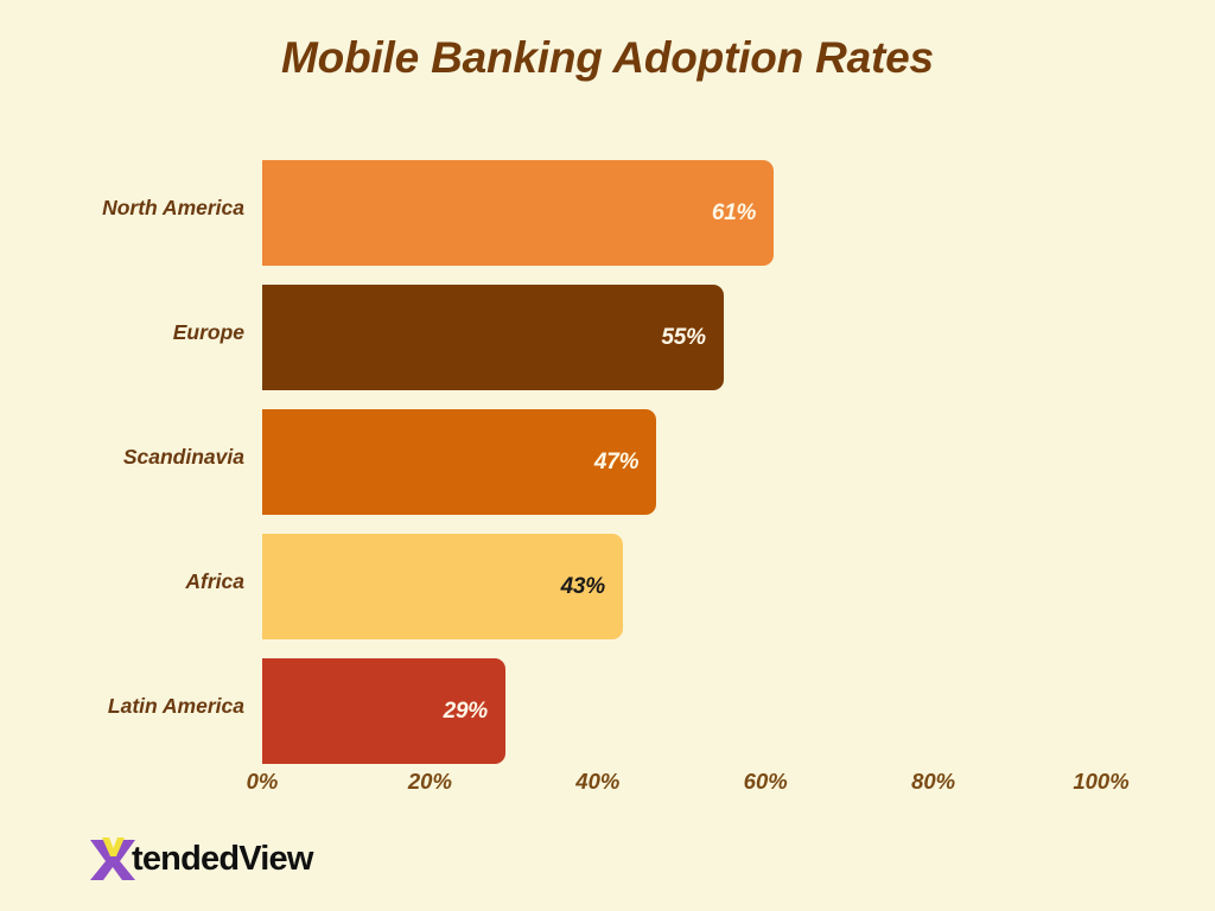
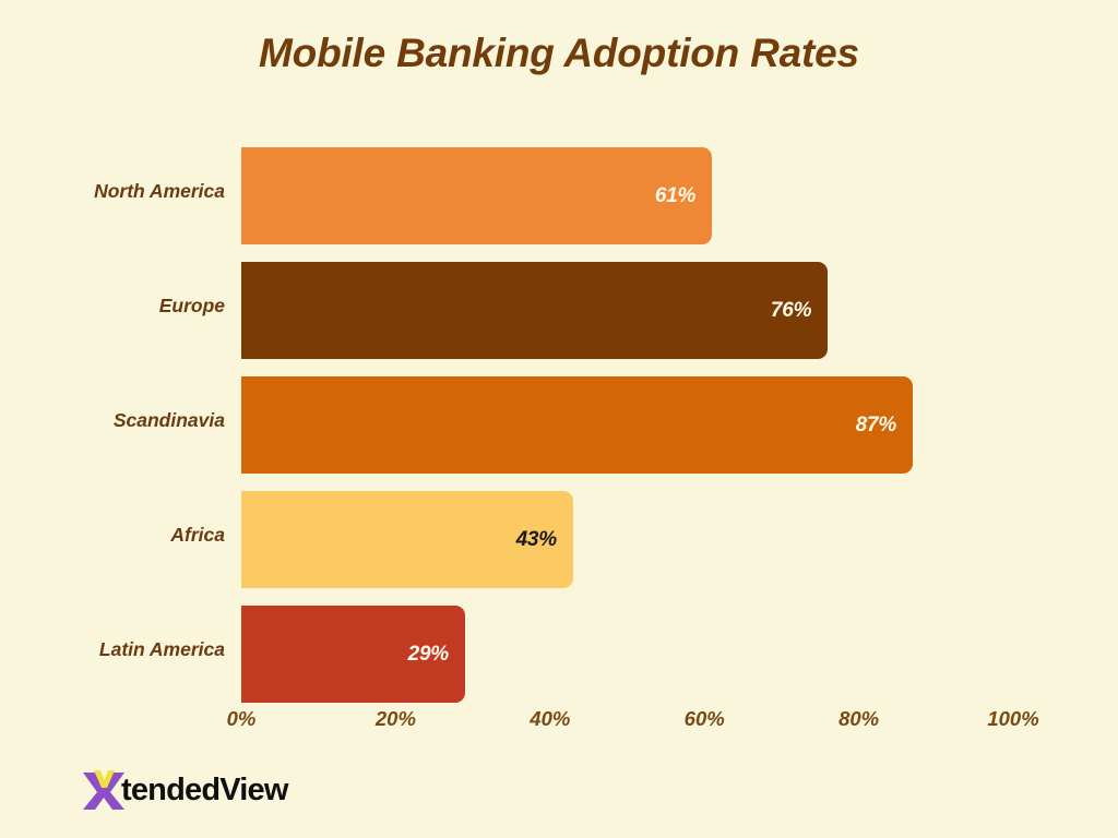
Europe: 55% -> 76%
Scandinavia: 47% -> 87%
